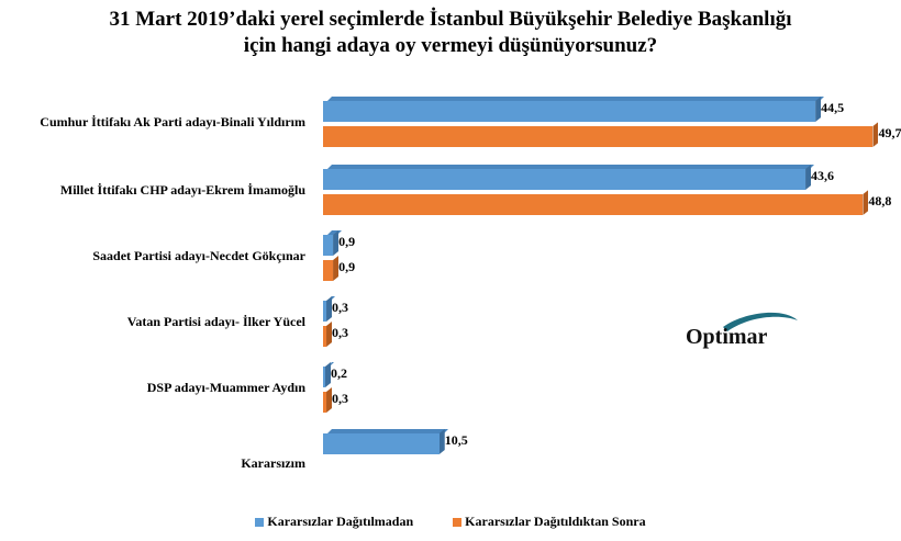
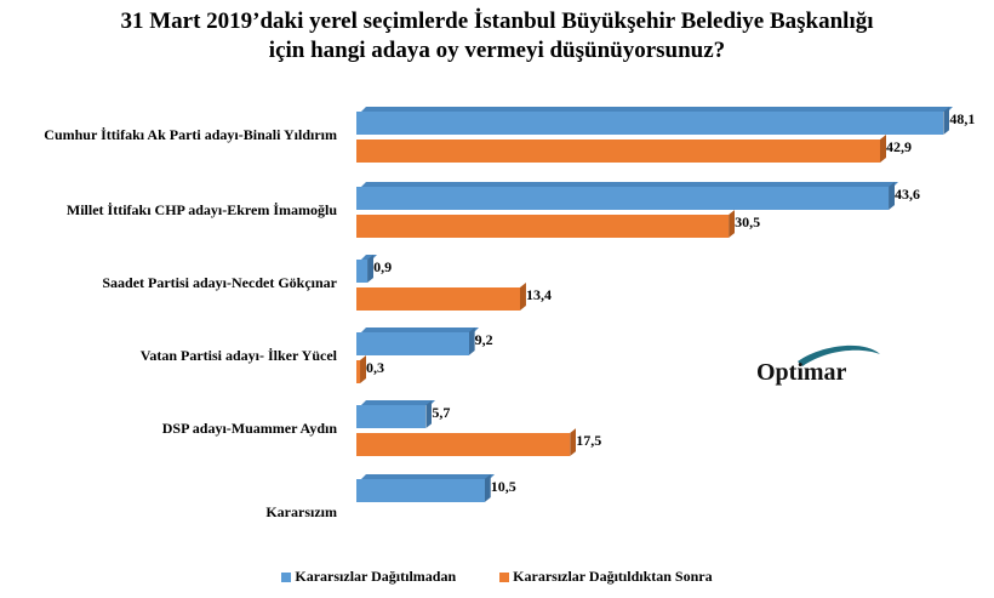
Kararsızlar Dağıtılmadan/Cumhur İttifakı Ak Parti adayı-Binali Yıldırım: 44,5 -> 48,1
Kararsızlar Dağıtıldıktan Sonra/Cumhur İttifakı Ak Parti adayı-Binali Yıldırım: 49,7 -> 42,9
Kararsızlar Dağıtıldıktan Sonra/Millet İttifakı CHP adayı-Ekrem İmamoğlu: 48,8 -> 30,5
Kararsızlar Dağıtıldıktan Sonra/Saadet Partisi adayı-Necdet Gökçınar: 0,9 -> 13,4
Kararsızlar Dağıtılmadan/Vatan Partisi adayı- İlker Yücel: 0,3 -> 9,2
Kararsızlar Dağıtılmadan/DSP adayı-Muammer Aydın: 0,2 -> 5,7
Kararsızlar Dağıtıldıktan Sonra/DSP adayı-Muammer Aydın: 0,3 -> 17,5
